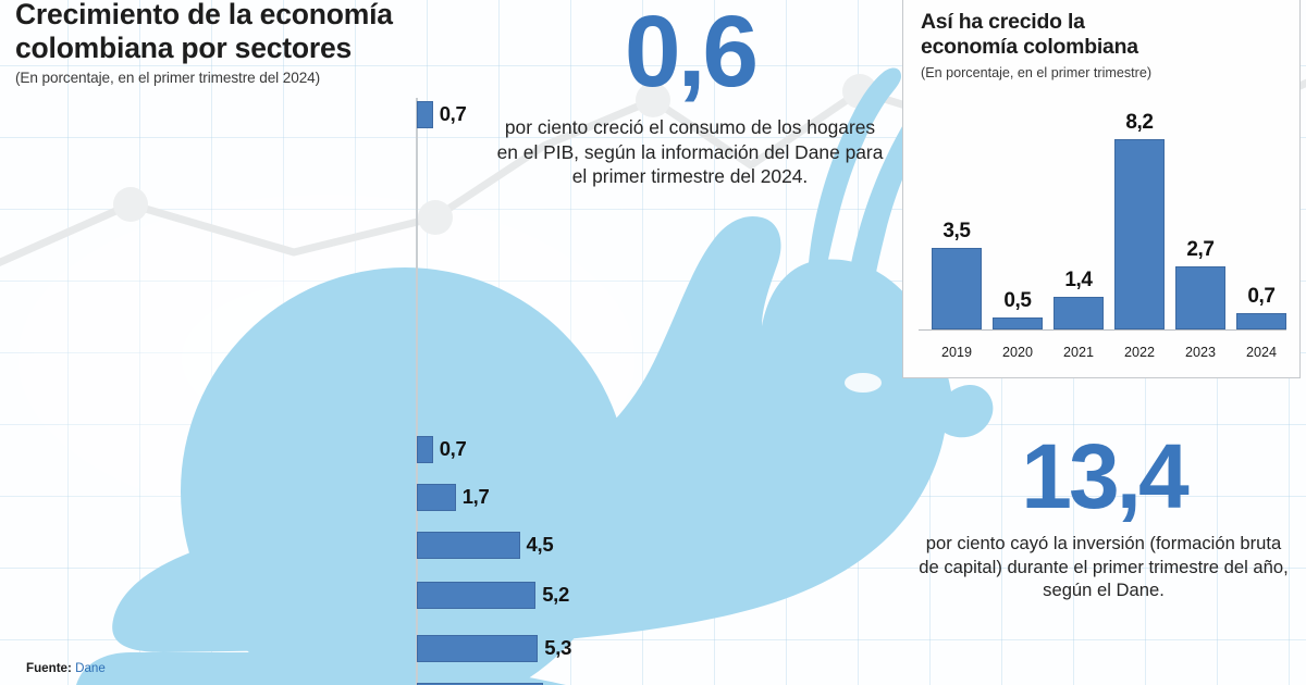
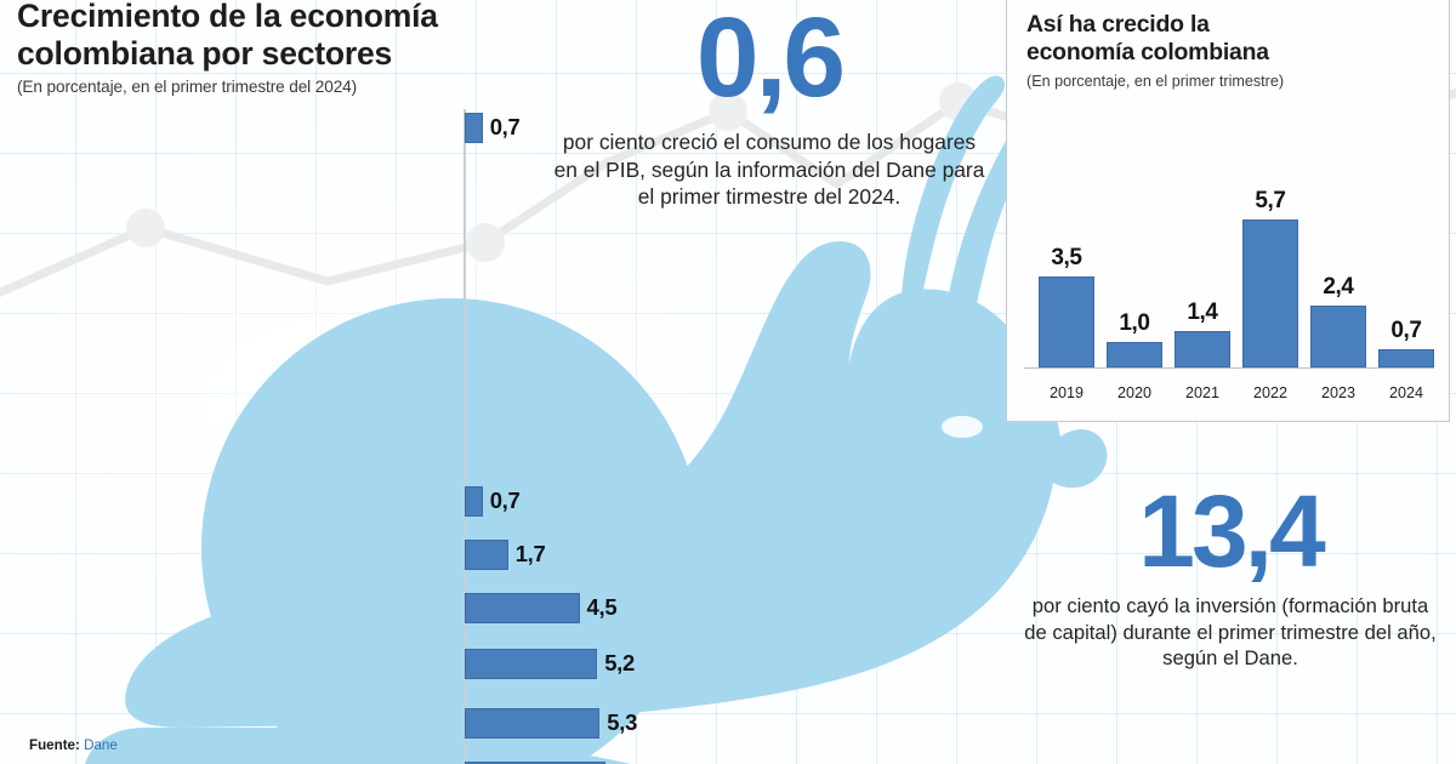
Así ha crecido la economía colombiana/2020: 0,5 -> 1,0
Así ha crecido la economía colombiana/2022: 8,2 -> 5,7
Así ha crecido la economía colombiana/2023: 2,7 -> 2,4
